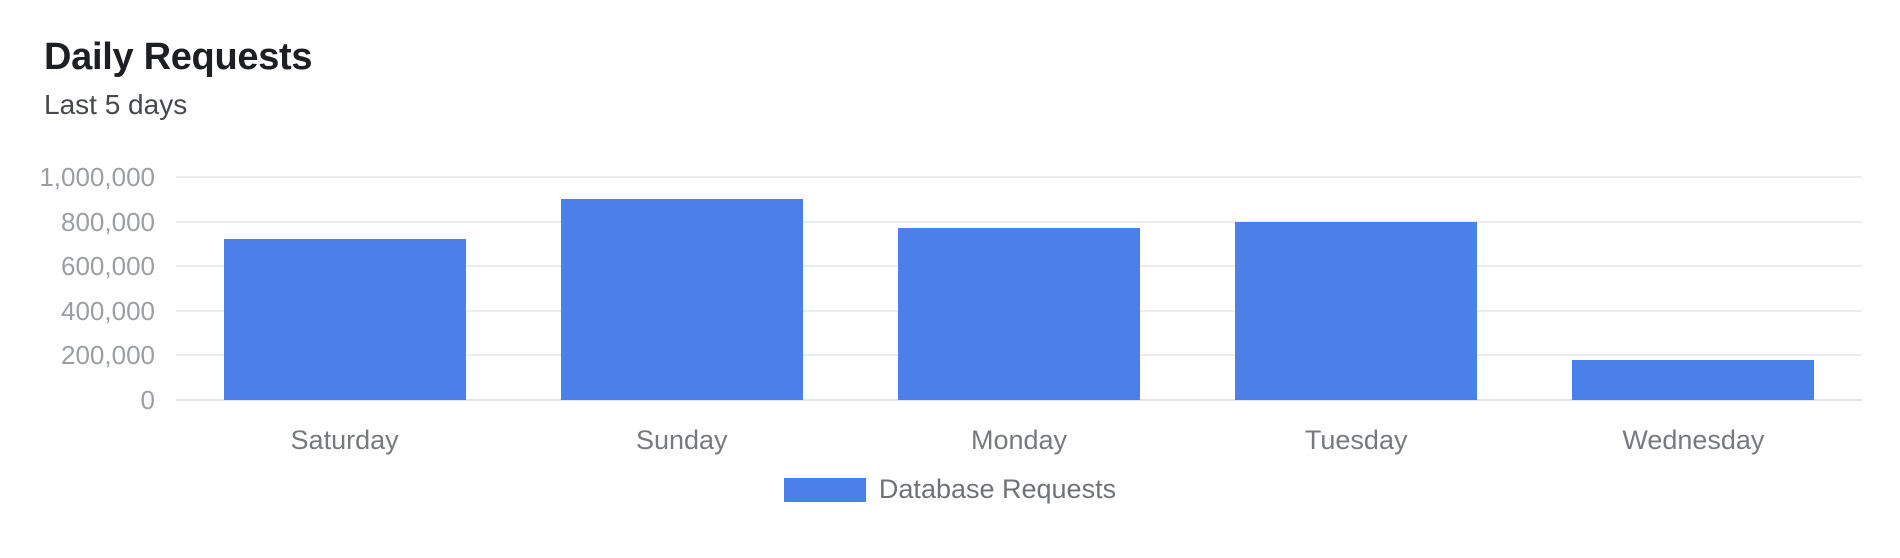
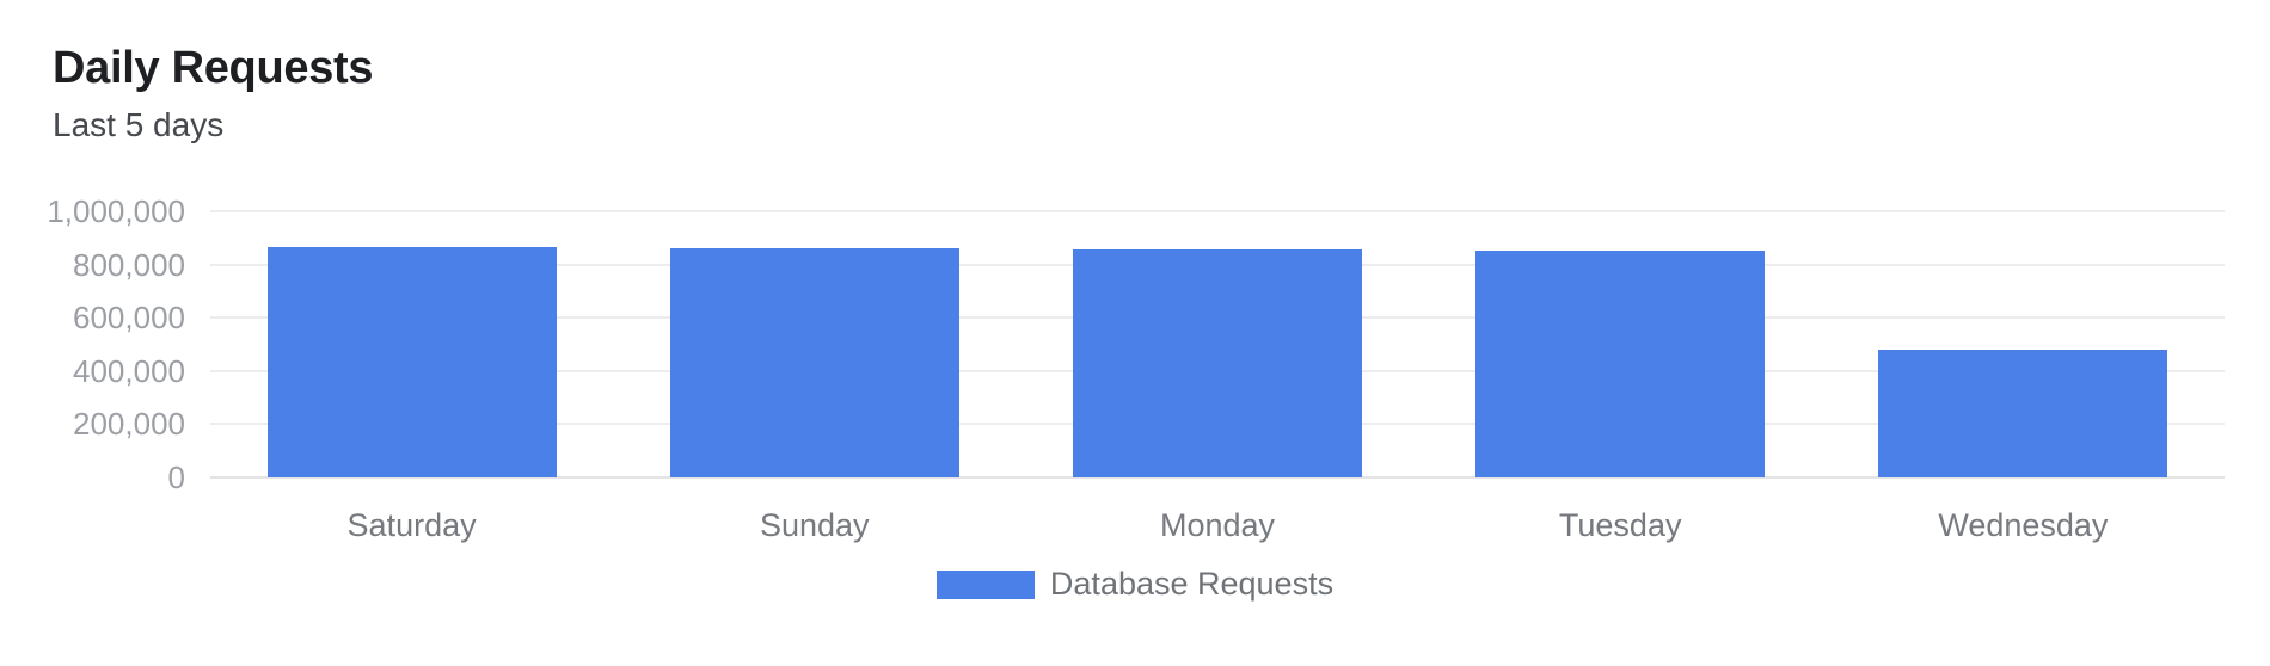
Saturday: 720000 -> 860000
Sunday: 900000 -> 860000
Monday: 770000 -> 860000
Tuesday: 800000 -> 850000
Wednesday: 180000 -> 480000
